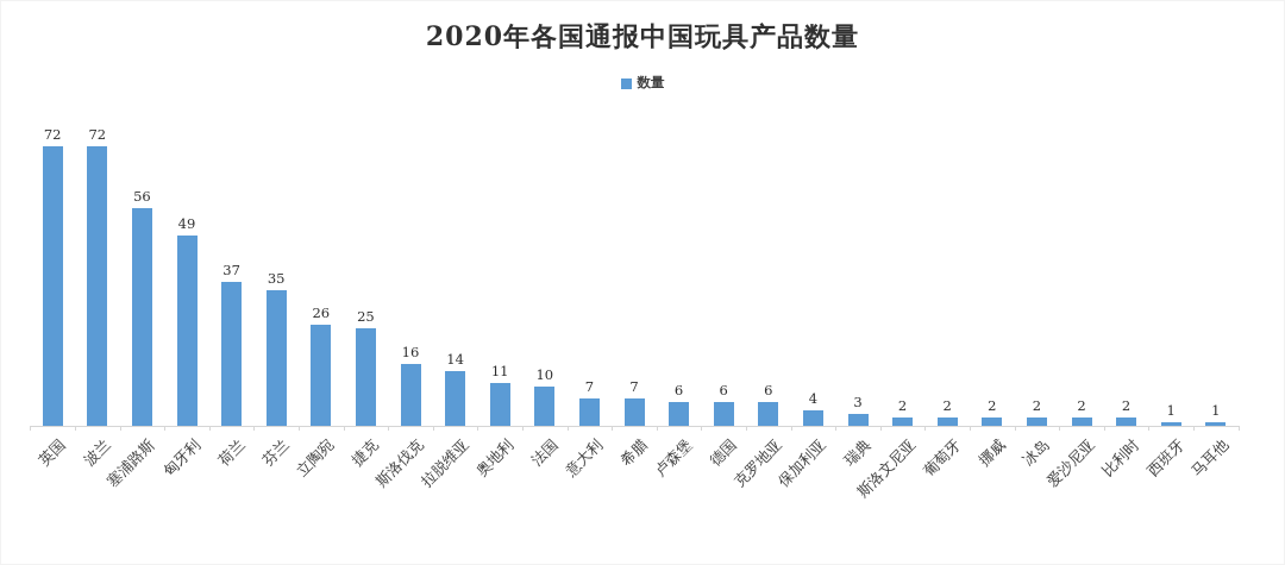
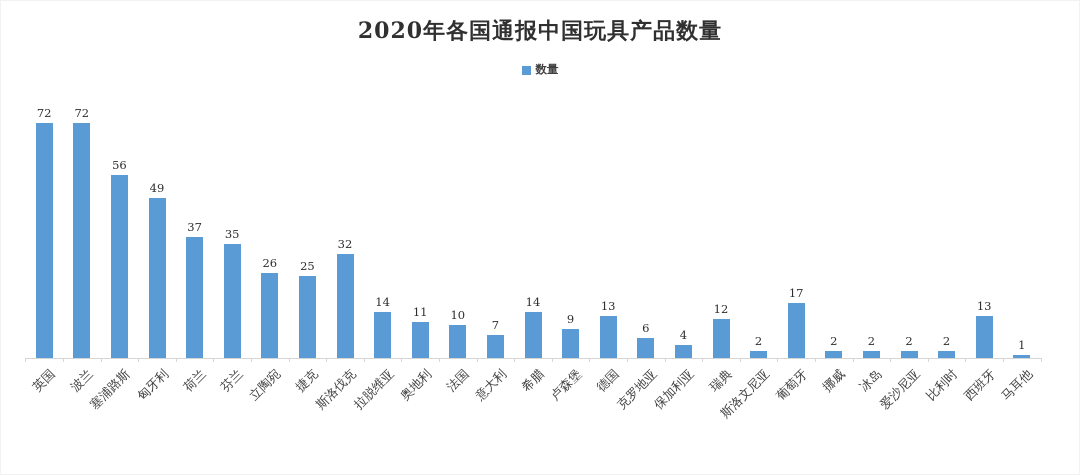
斯洛伐克: 16 -> 32
希腊: 7 -> 14
卢森堡: 6 -> 9
德国: 6 -> 13
瑞典: 3 -> 12
葡萄牙: 2 -> 17
西班牙: 1 -> 13
